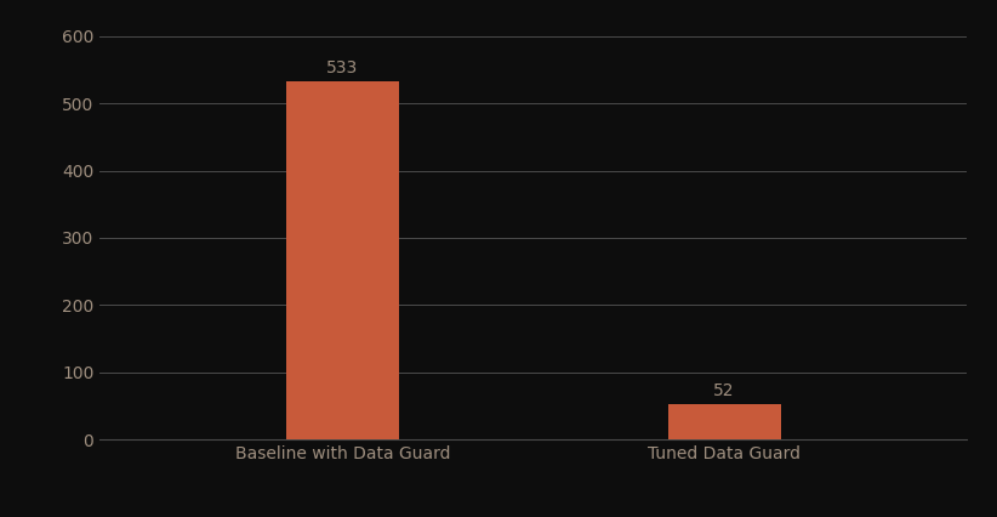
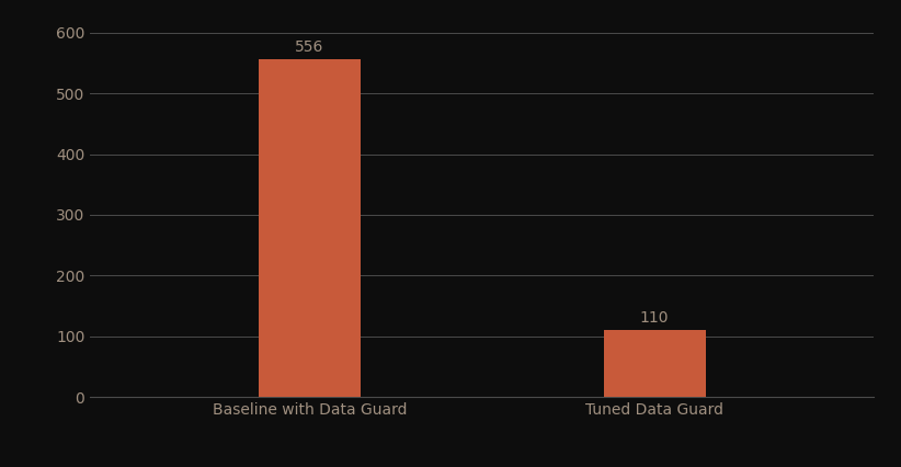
Baseline with Data Guard: 533 -> 556
Tuned Data Guard: 52 -> 110
